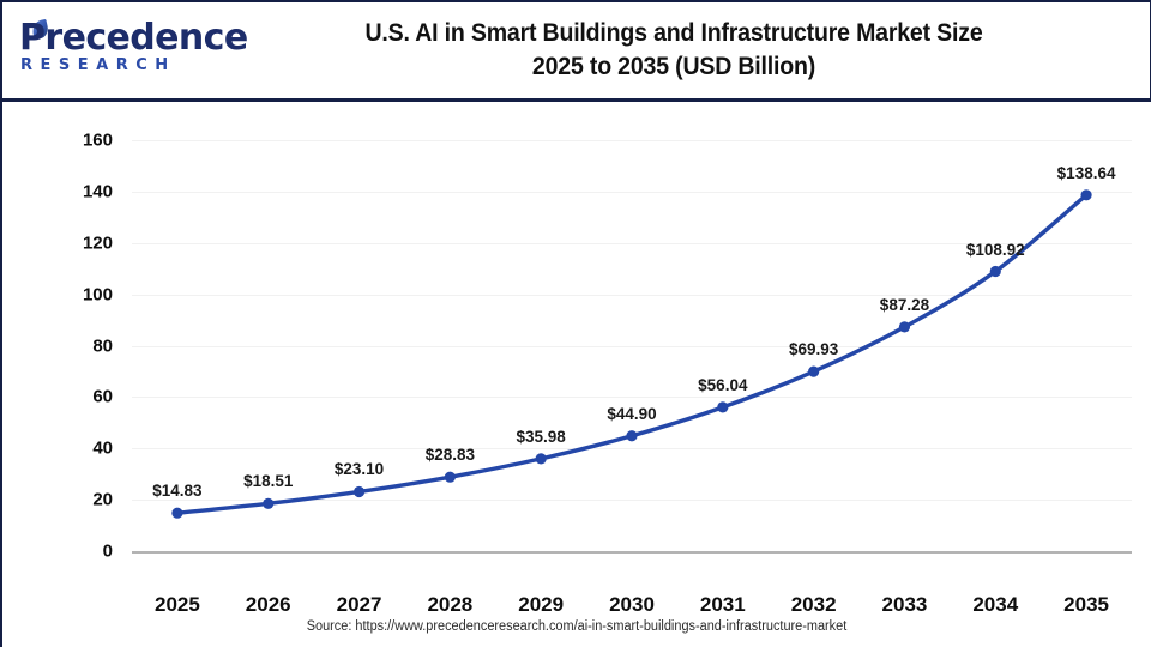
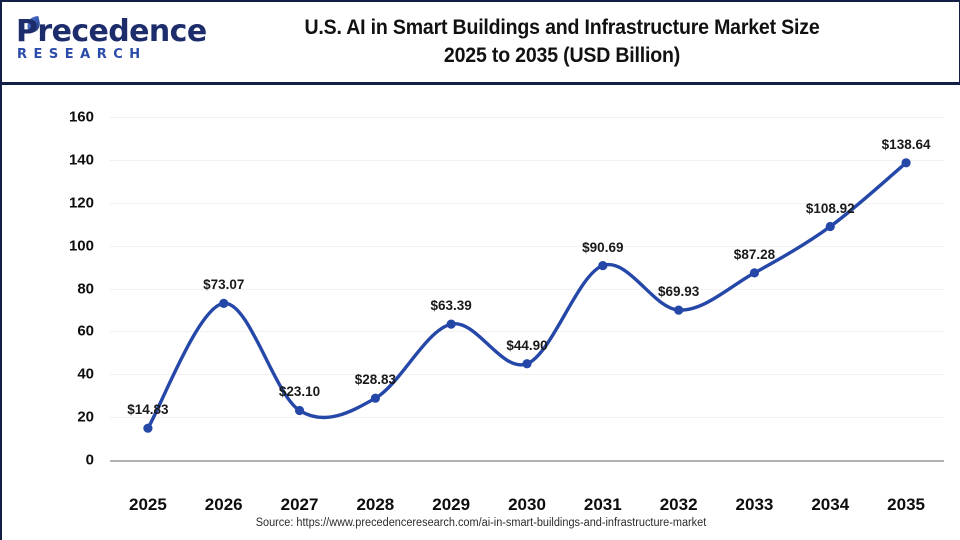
2026: $18.51 -> $73.07
2029: $35.98 -> $63.39
2031: $56.04 -> $90.69
